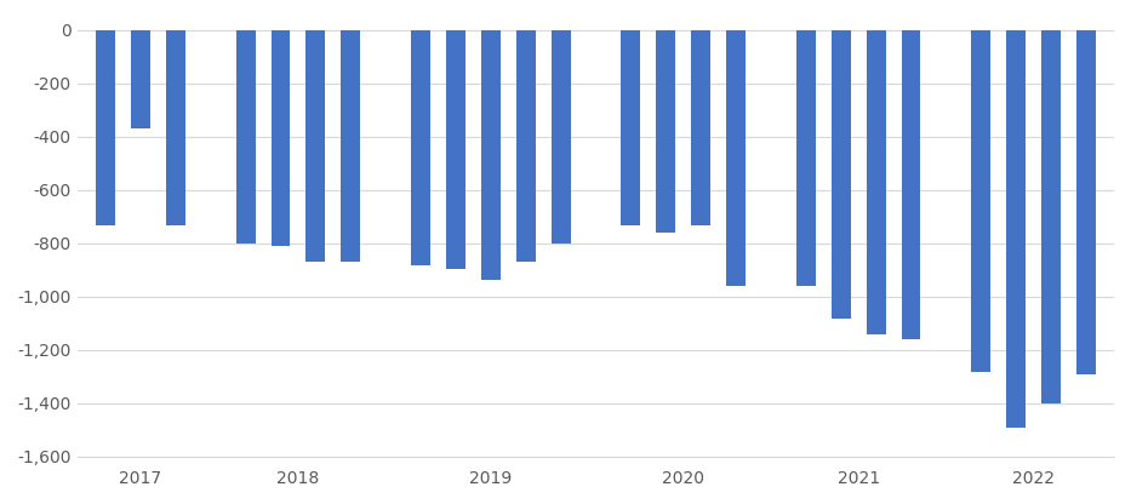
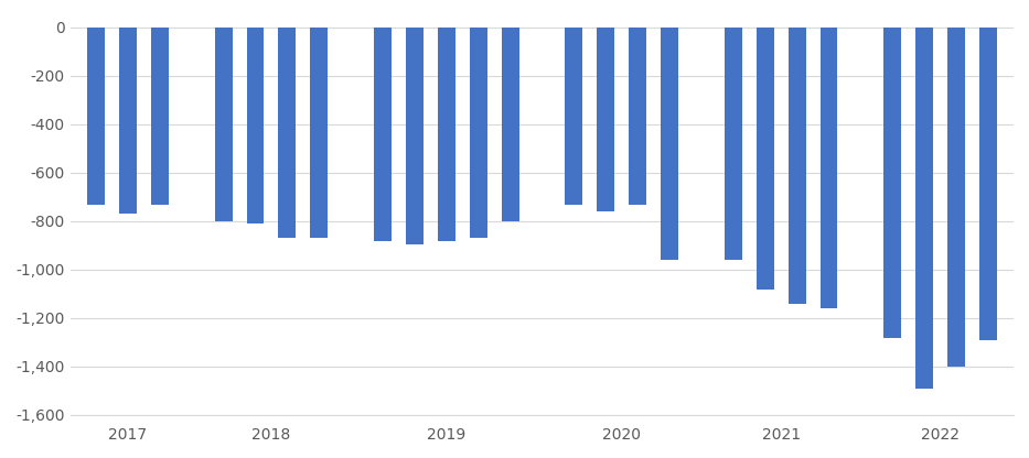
2017: -370 -> -770
2019: -935 -> -880
